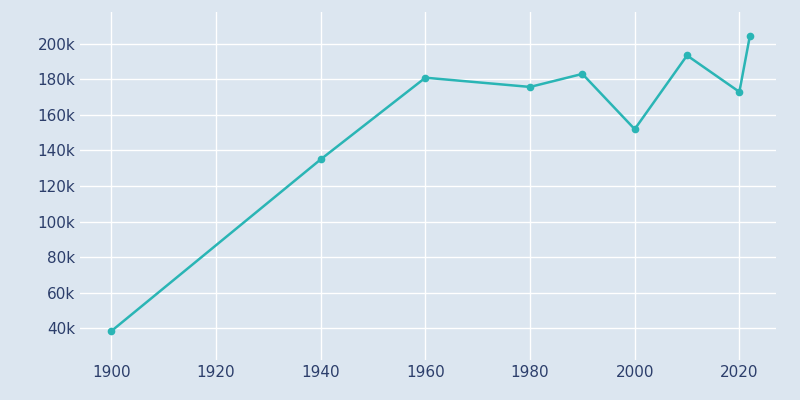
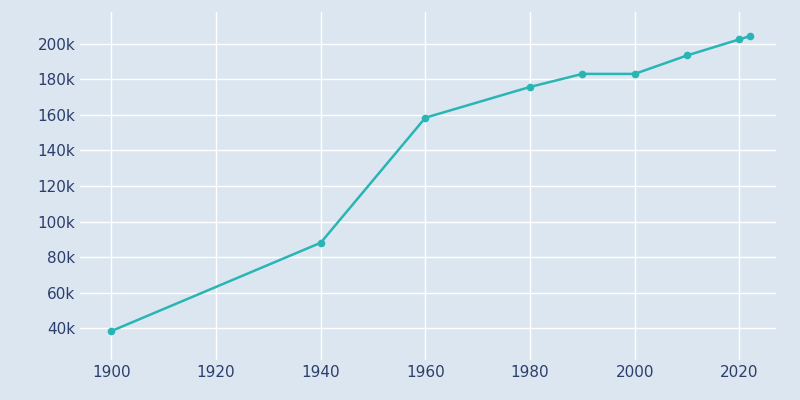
1940: 135k -> 88k
1960: 181k -> 158k
2000: 152k -> 183k
2020: 173k -> 203k
